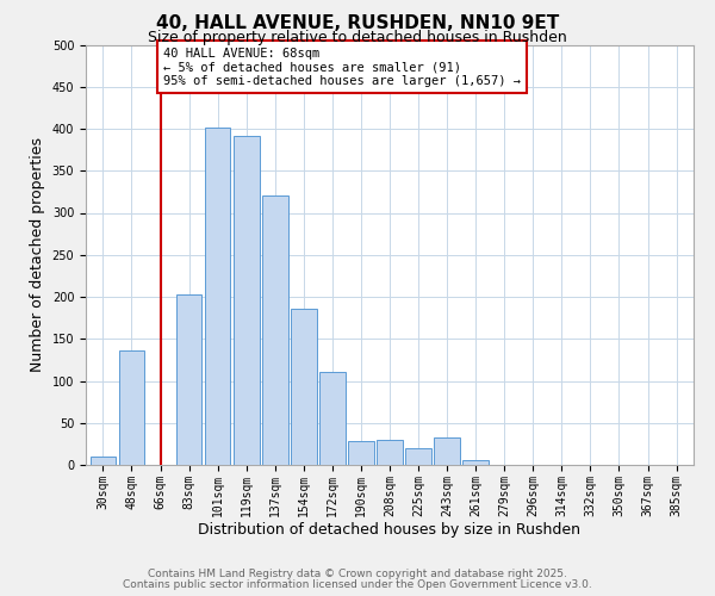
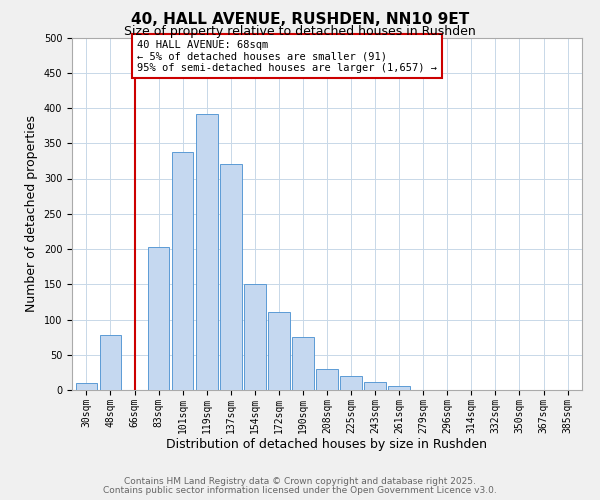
48sqm: 136 -> 78
101sqm: 402 -> 337
154sqm: 186 -> 151
190sqm: 28 -> 75
243sqm: 32 -> 12
